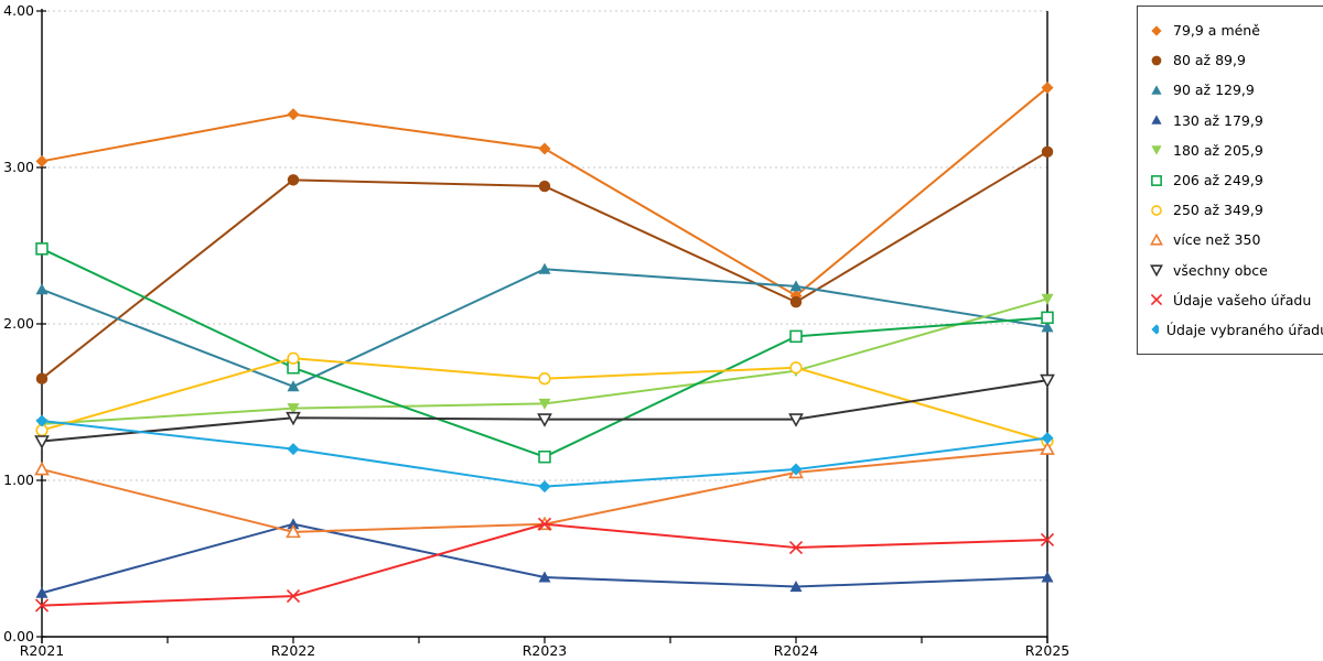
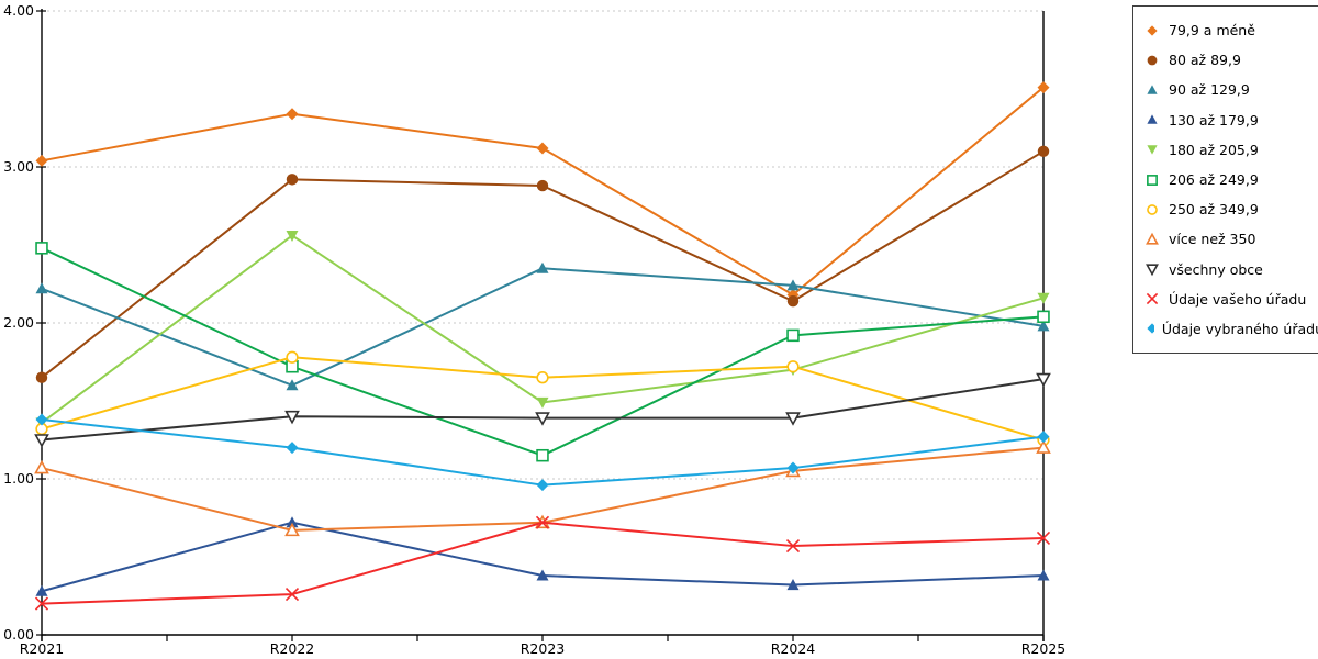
180 až 205,9/R2022: 1.46 -> 2.56
